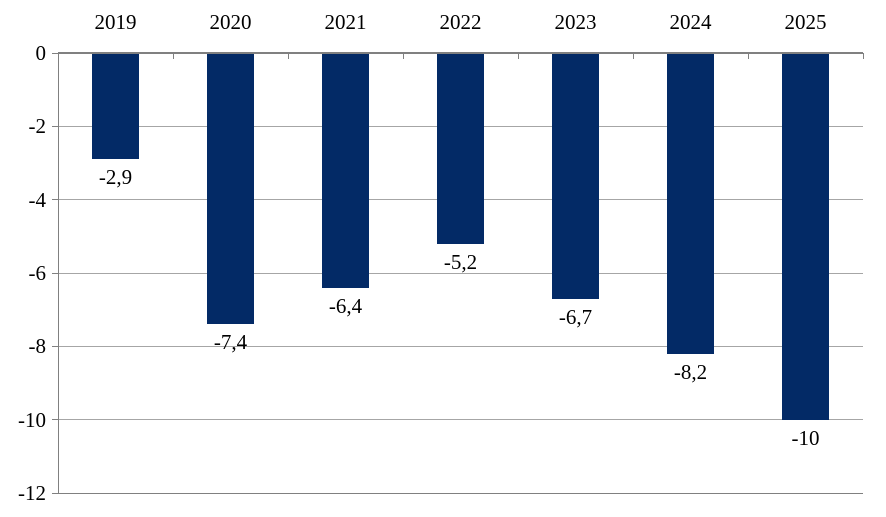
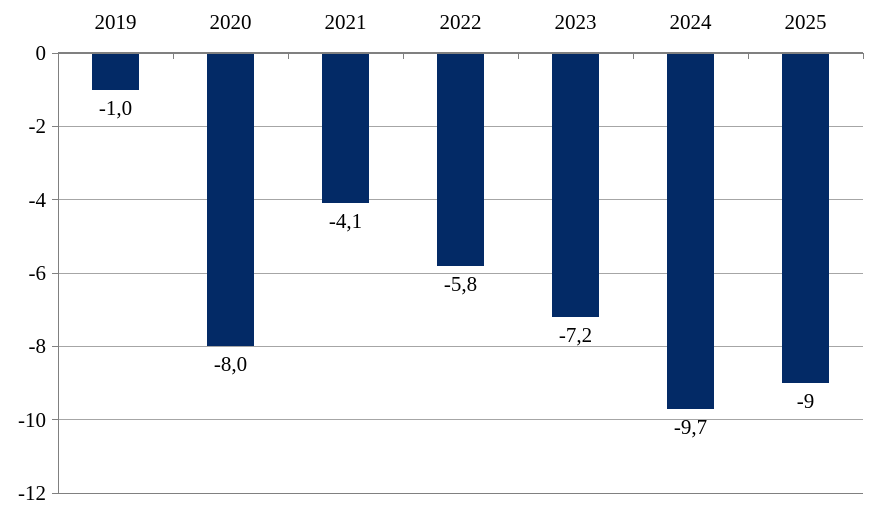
2019: -2,9 -> -1,0
2020: -7,4 -> -8,0
2021: -6,4 -> -4,1
2022: -5,2 -> -5,8
2023: -6,7 -> -7,2
2024: -8,2 -> -9,7
2025: -10 -> -9
